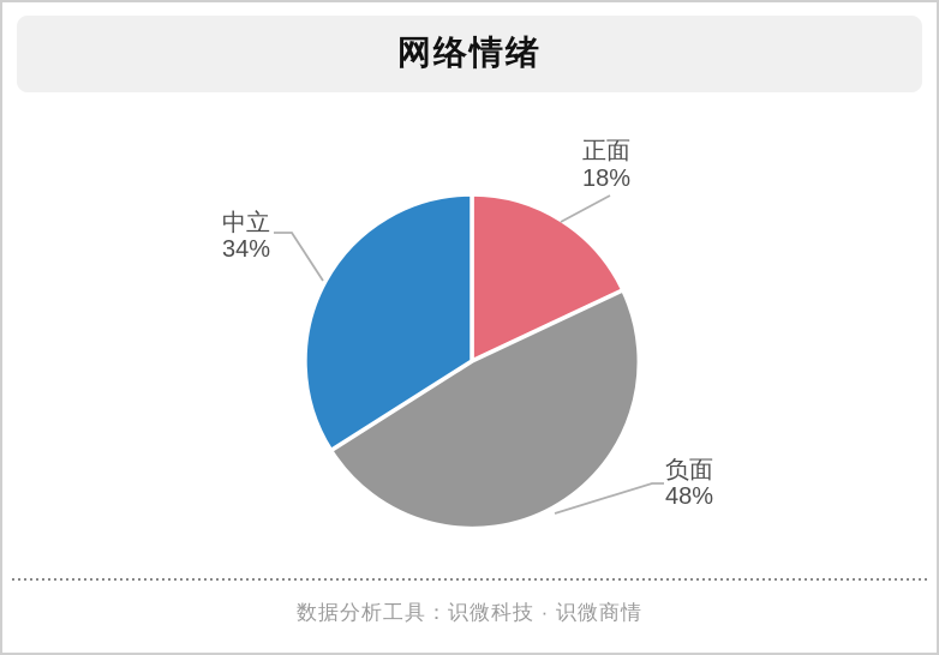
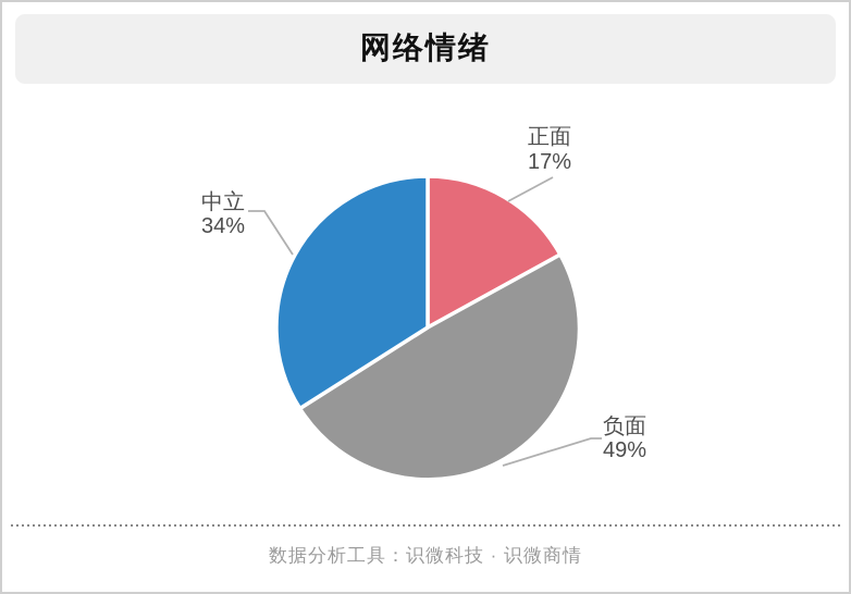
正面: 18% -> 17%
负面: 48% -> 49%
